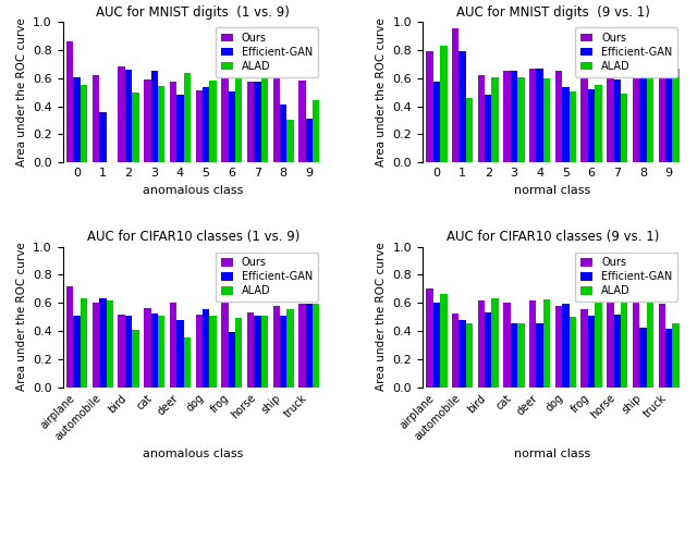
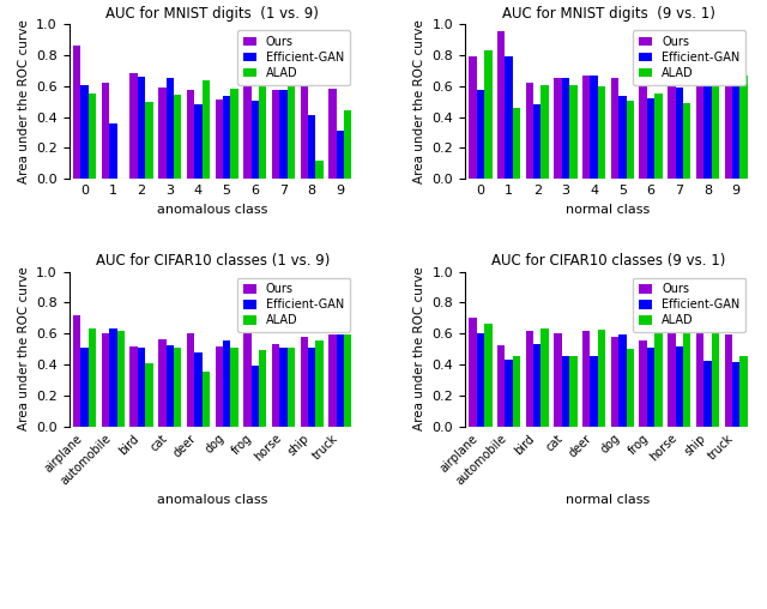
AUC for MNIST digits (1 vs. 9)/ALAD/8: 0.30 -> 0.12
AUC for CIFAR10 classes (9 vs. 1)/Efficient-GAN/automobile: 0.47 -> 0.43
